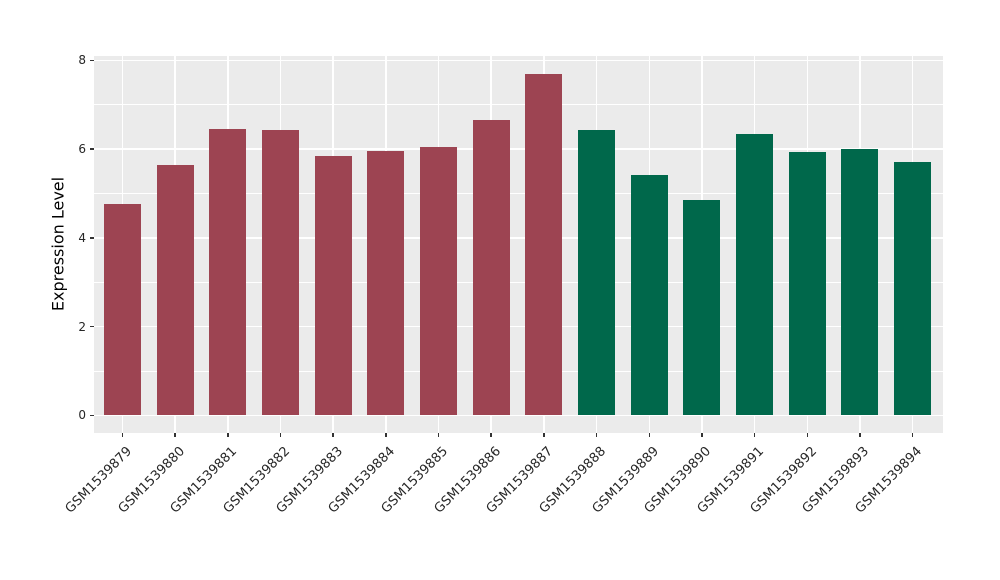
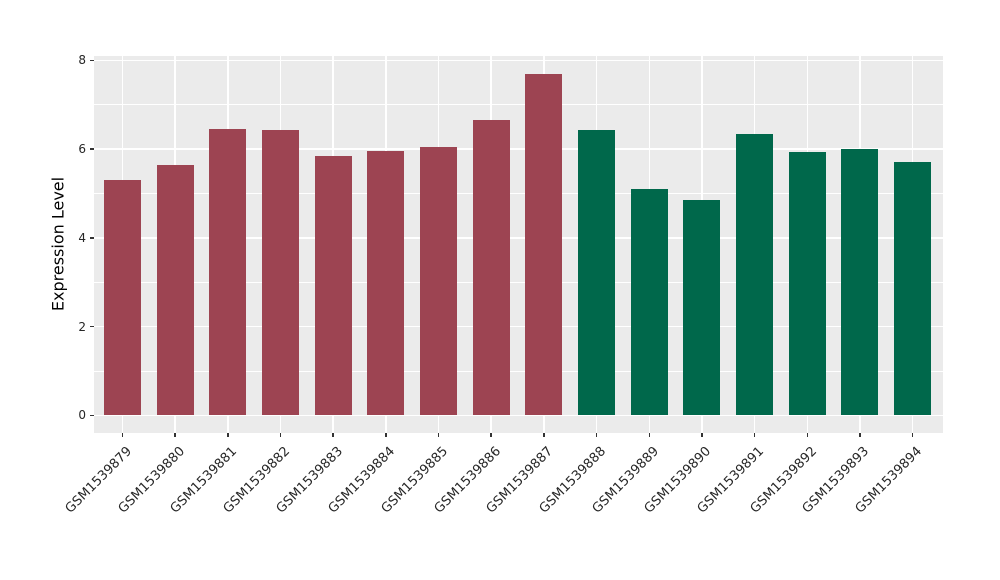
GSM1539879: 4.8 -> 5.3
GSM1539889: 5.4 -> 5.1
